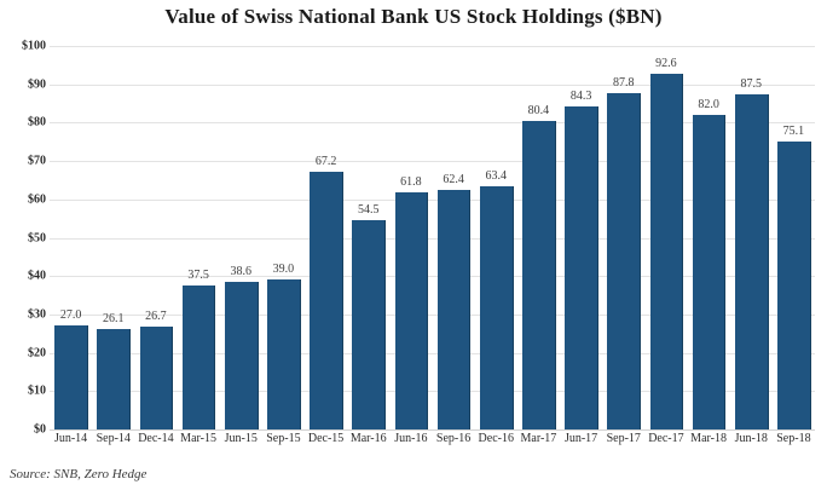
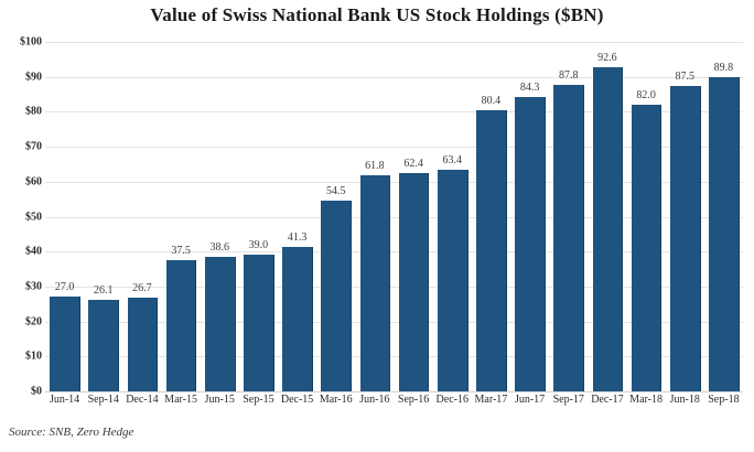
Dec-15: 67.2 -> 41.3
Sep-18: 75.1 -> 89.8
